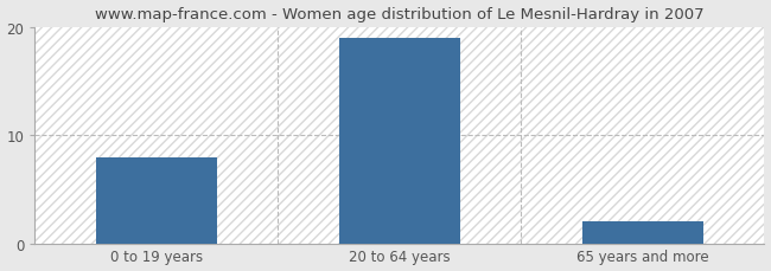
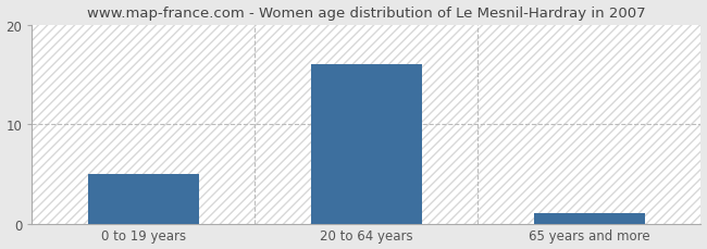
0 to 19 years: 8 -> 5
20 to 64 years: 19 -> 16
65 years and more: 2 -> 1
